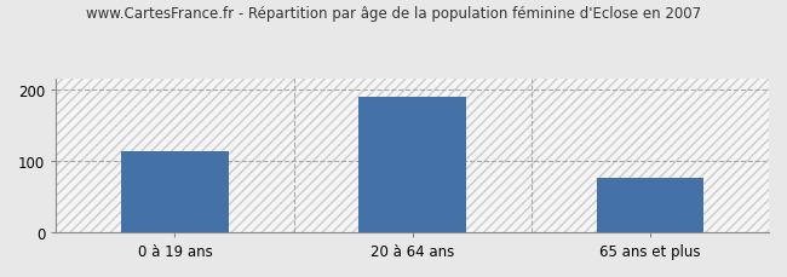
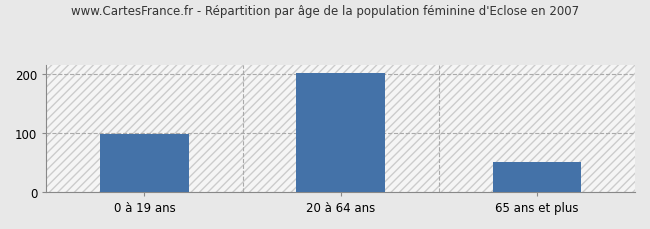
0 à 19 ans: 114 -> 98
20 à 64 ans: 190 -> 201
65 ans et plus: 76 -> 50
